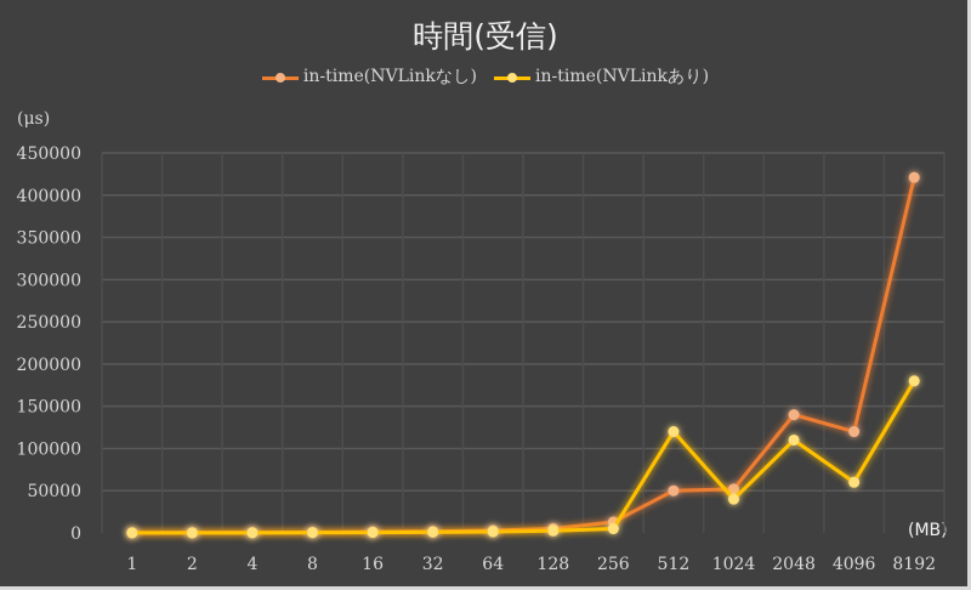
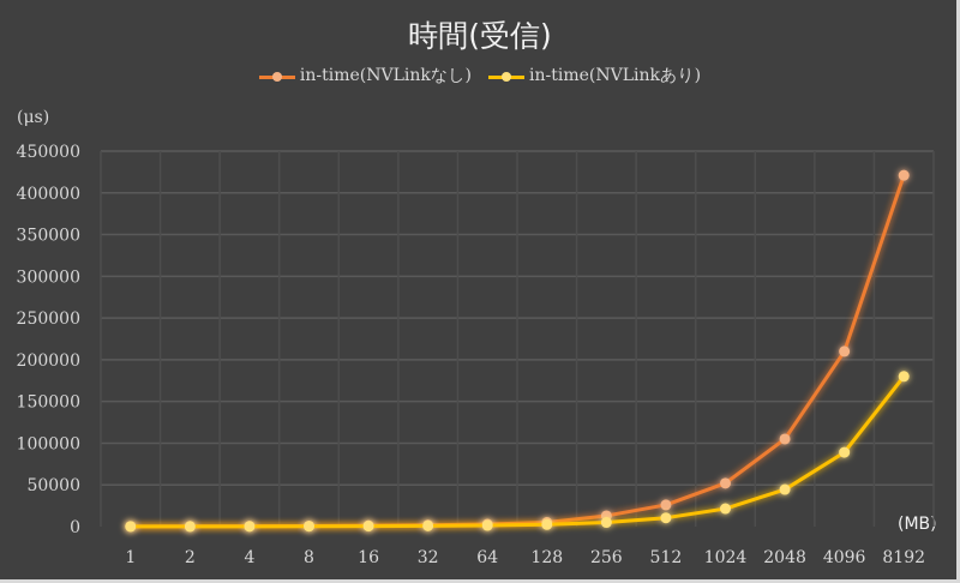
in-time(NVLinkなし)/512: 50000 -> 30000
in-time(NVLinkあり)/512: 120000 -> 10000
in-time(NVLinkあり)/1024: 40000 -> 20000
in-time(NVLinkなし)/2048: 140000 -> 100000
in-time(NVLinkあり)/2048: 110000 -> 40000
in-time(NVLinkなし)/4096: 120000 -> 210000
in-time(NVLinkあり)/4096: 60000 -> 90000
